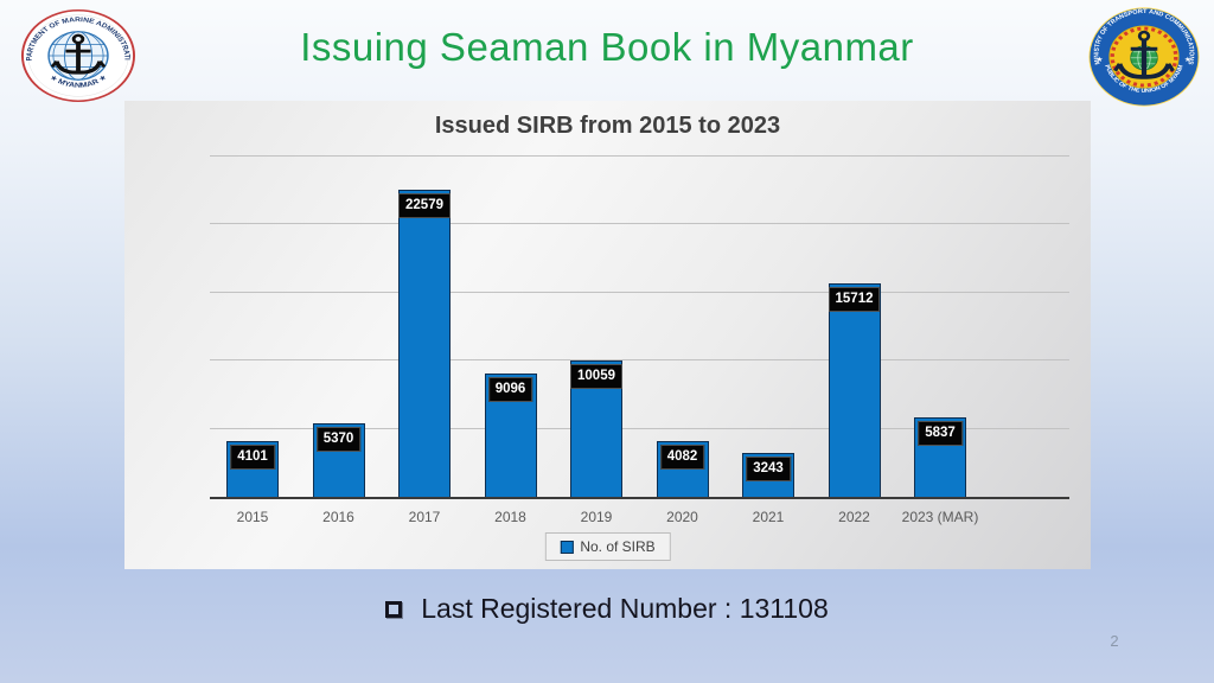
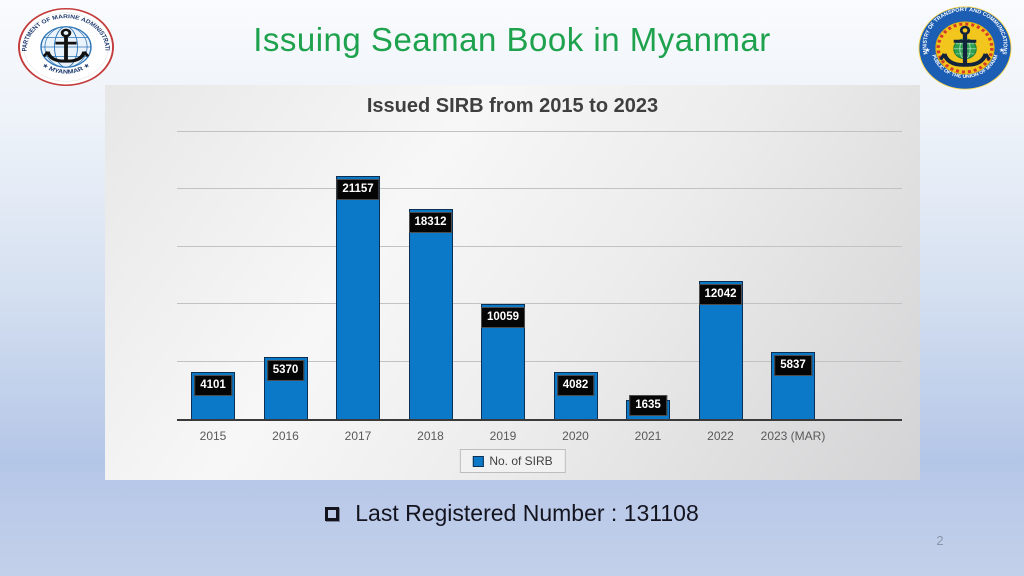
2017: 22579 -> 21157
2018: 9096 -> 18312
2021: 3243 -> 1635
2022: 15712 -> 12042
